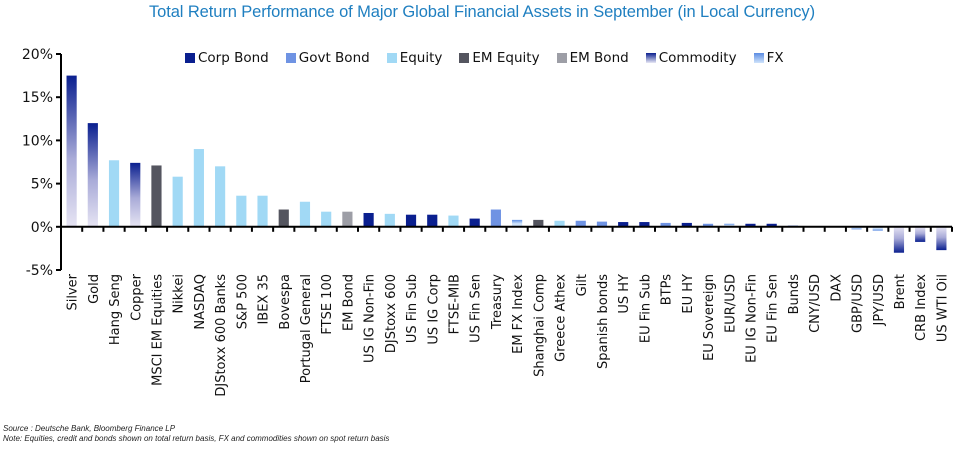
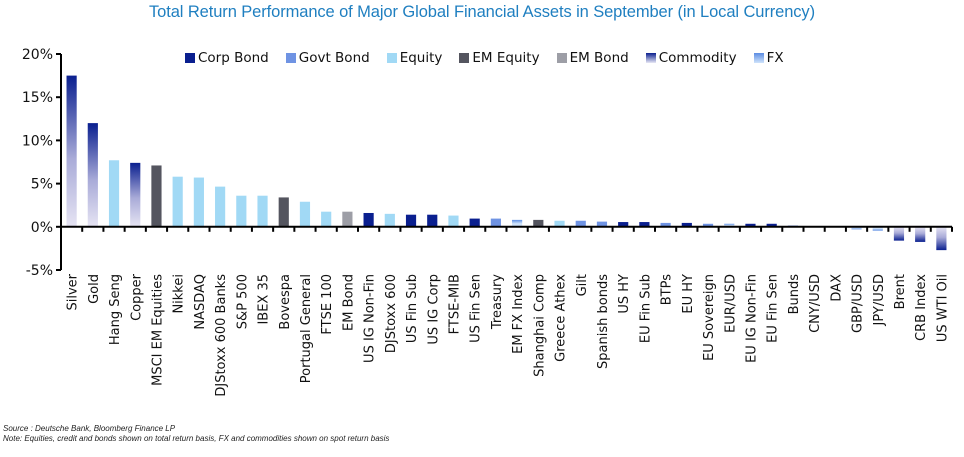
NASDAQ: 9% -> 6%
DJStoxx 600 Banks: 7% -> 5%
Bovespa: 2% -> 3%
Treasury: 2% -> 1%
Brent: -3% -> -2%
